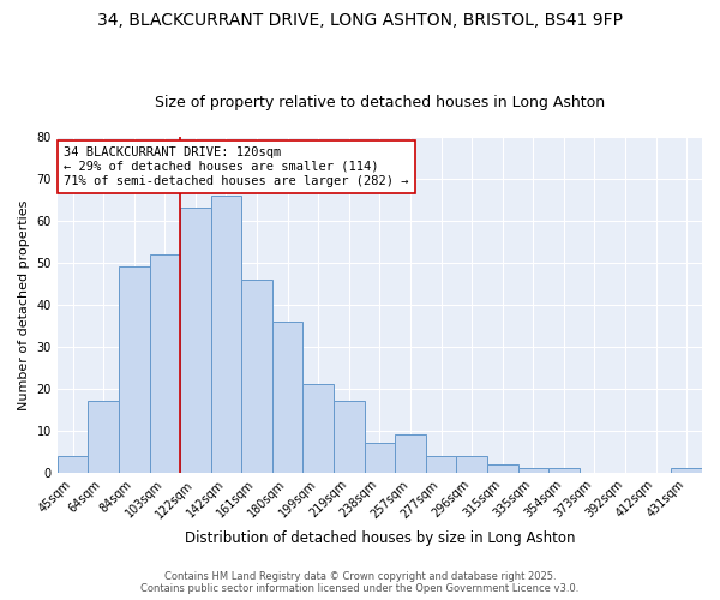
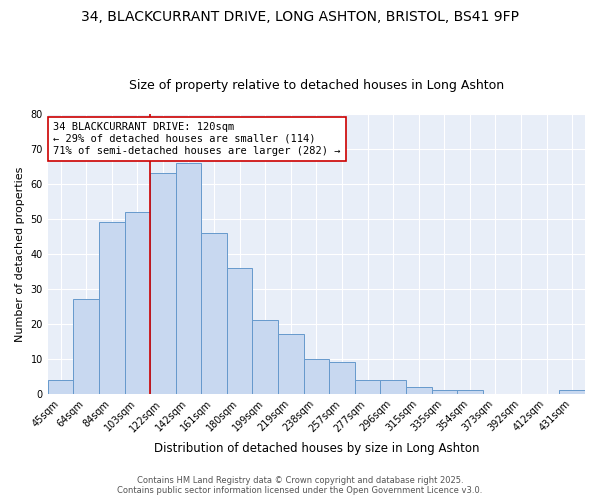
64sqm: 17 -> 27
238sqm: 7 -> 10
